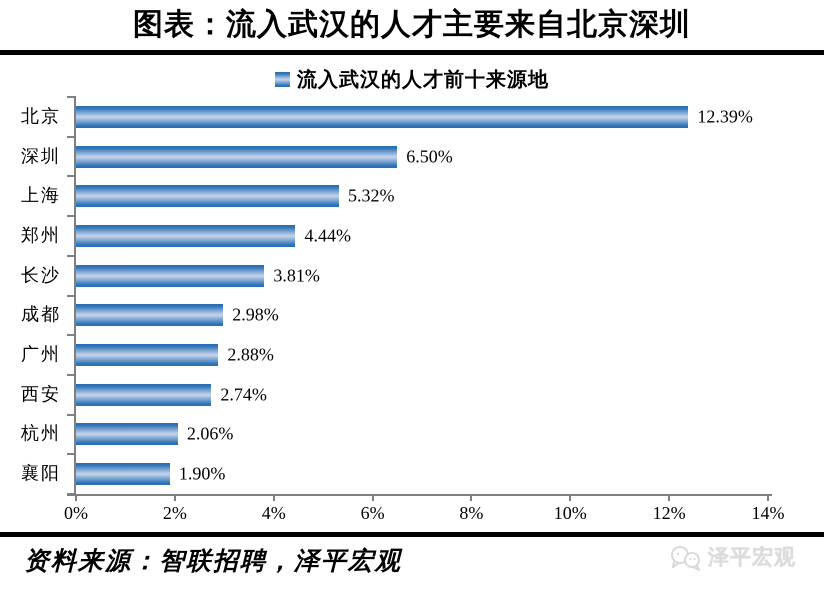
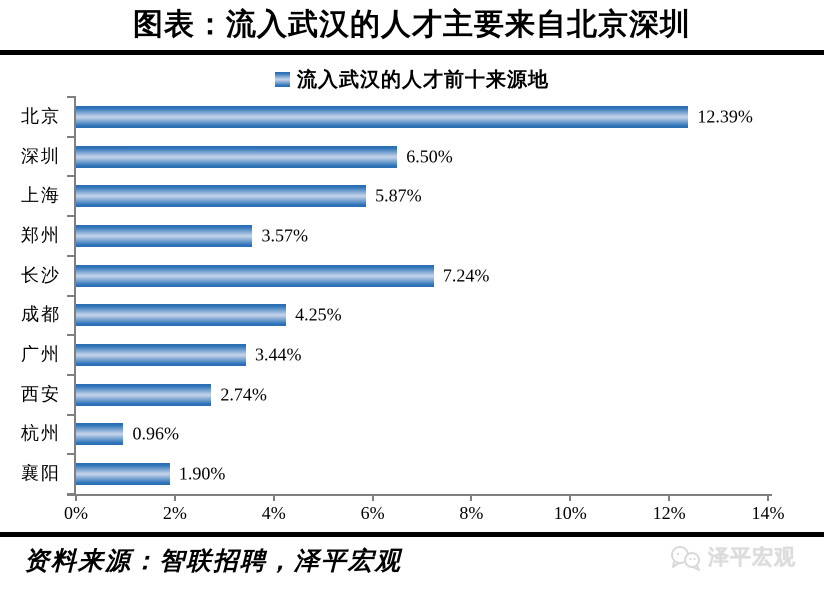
上海: 5.32% -> 5.87%
郑州: 4.44% -> 3.57%
长沙: 3.81% -> 7.24%
成都: 2.98% -> 4.25%
广州: 2.88% -> 3.44%
杭州: 2.06% -> 0.96%
